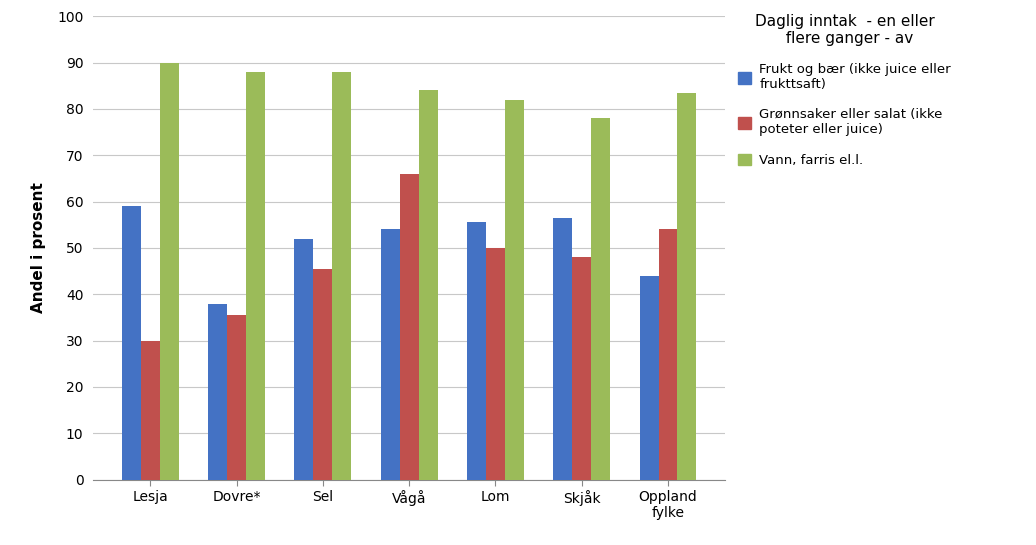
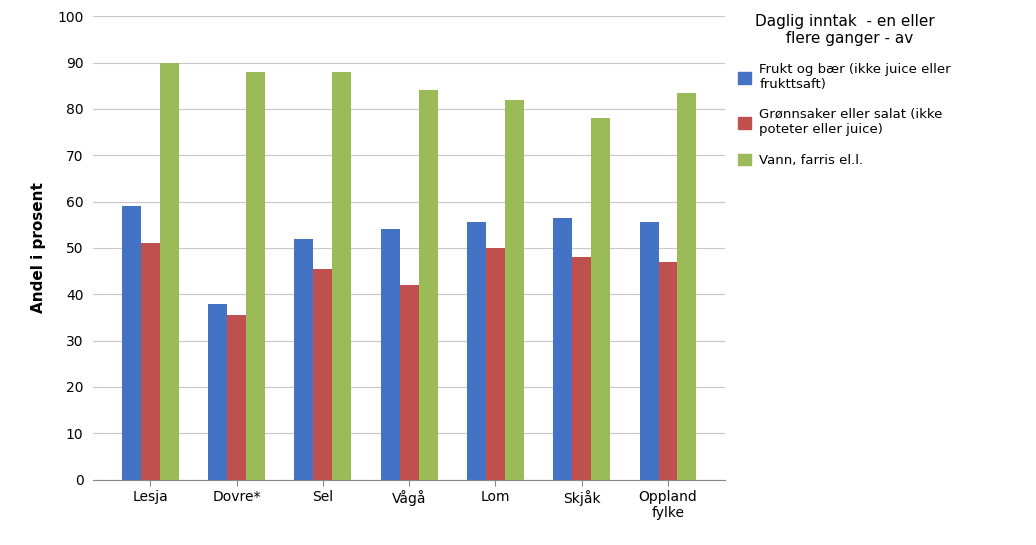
Grønnsaker eller salat (ikke poteter eller juice)/Lesja: 30.0 -> 51.0
Grønnsaker eller salat (ikke poteter eller juice)/Vågå: 66.0 -> 42.0
Frukt og bær (ikke juice eller frukttsaft)/Oppland fylke: 44.0 -> 55.5
Grønnsaker eller salat (ikke poteter eller juice)/Oppland fylke: 54.0 -> 47.0
